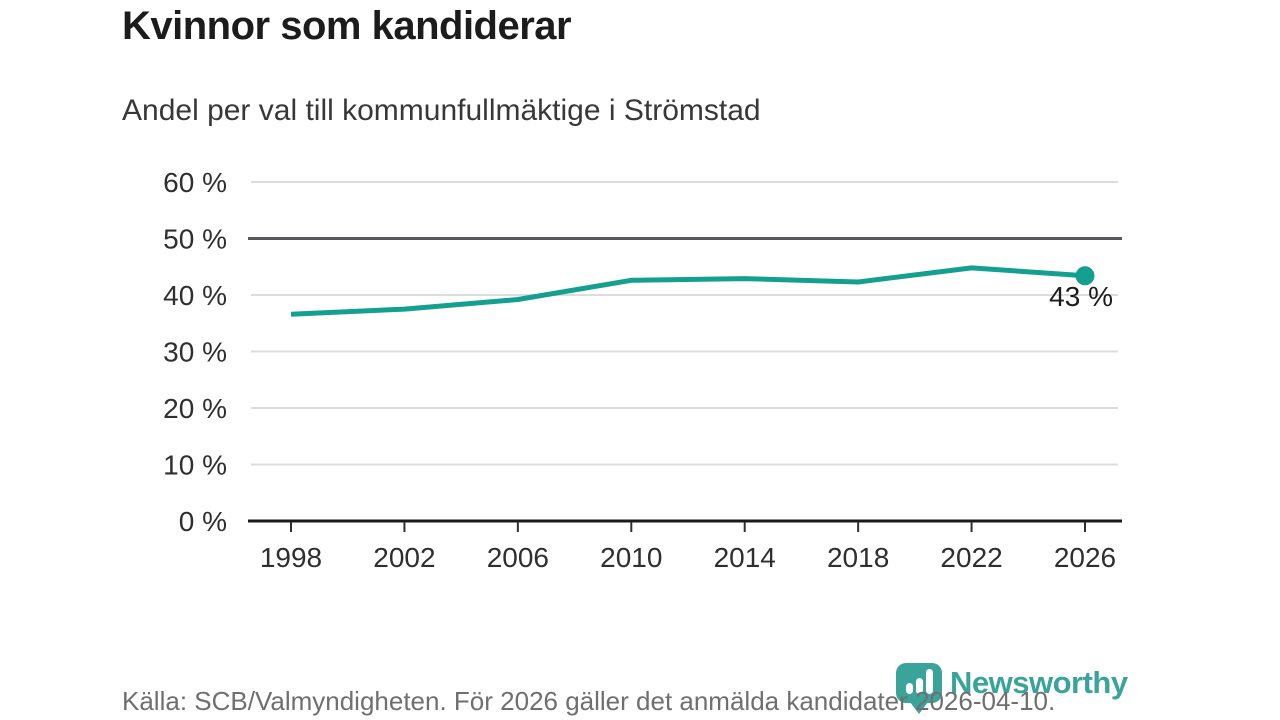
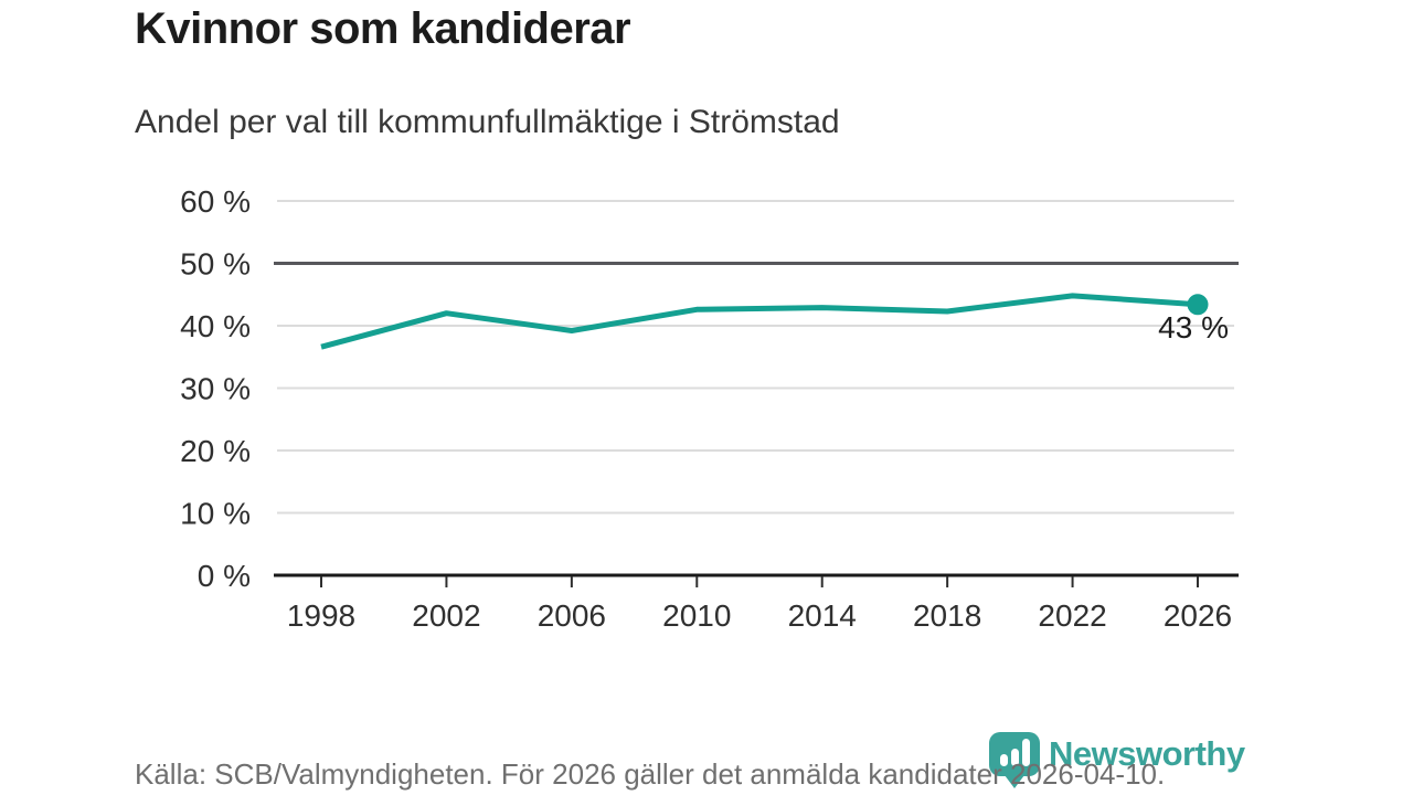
2002: 38% -> 42%
